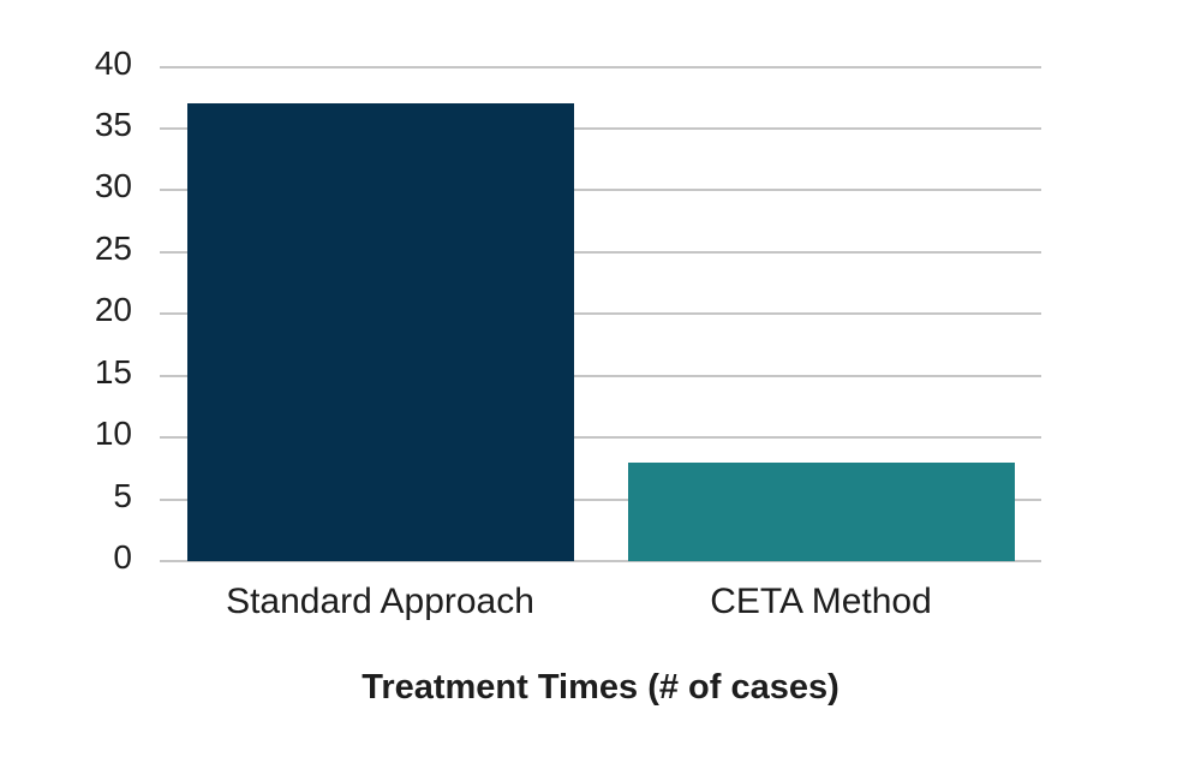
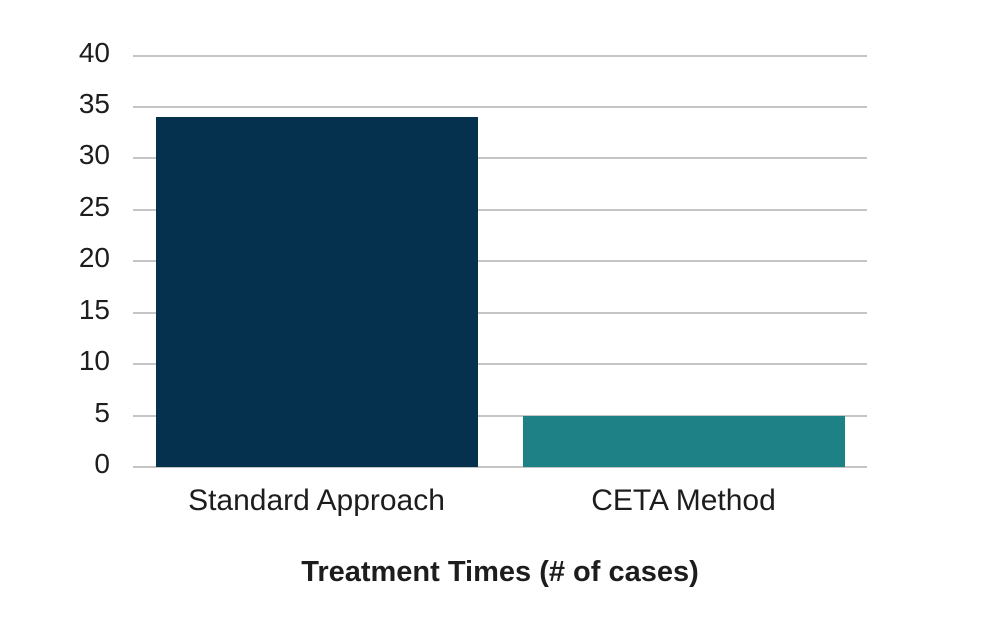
Standard Approach: 37 -> 34
CETA Method: 8 -> 5
